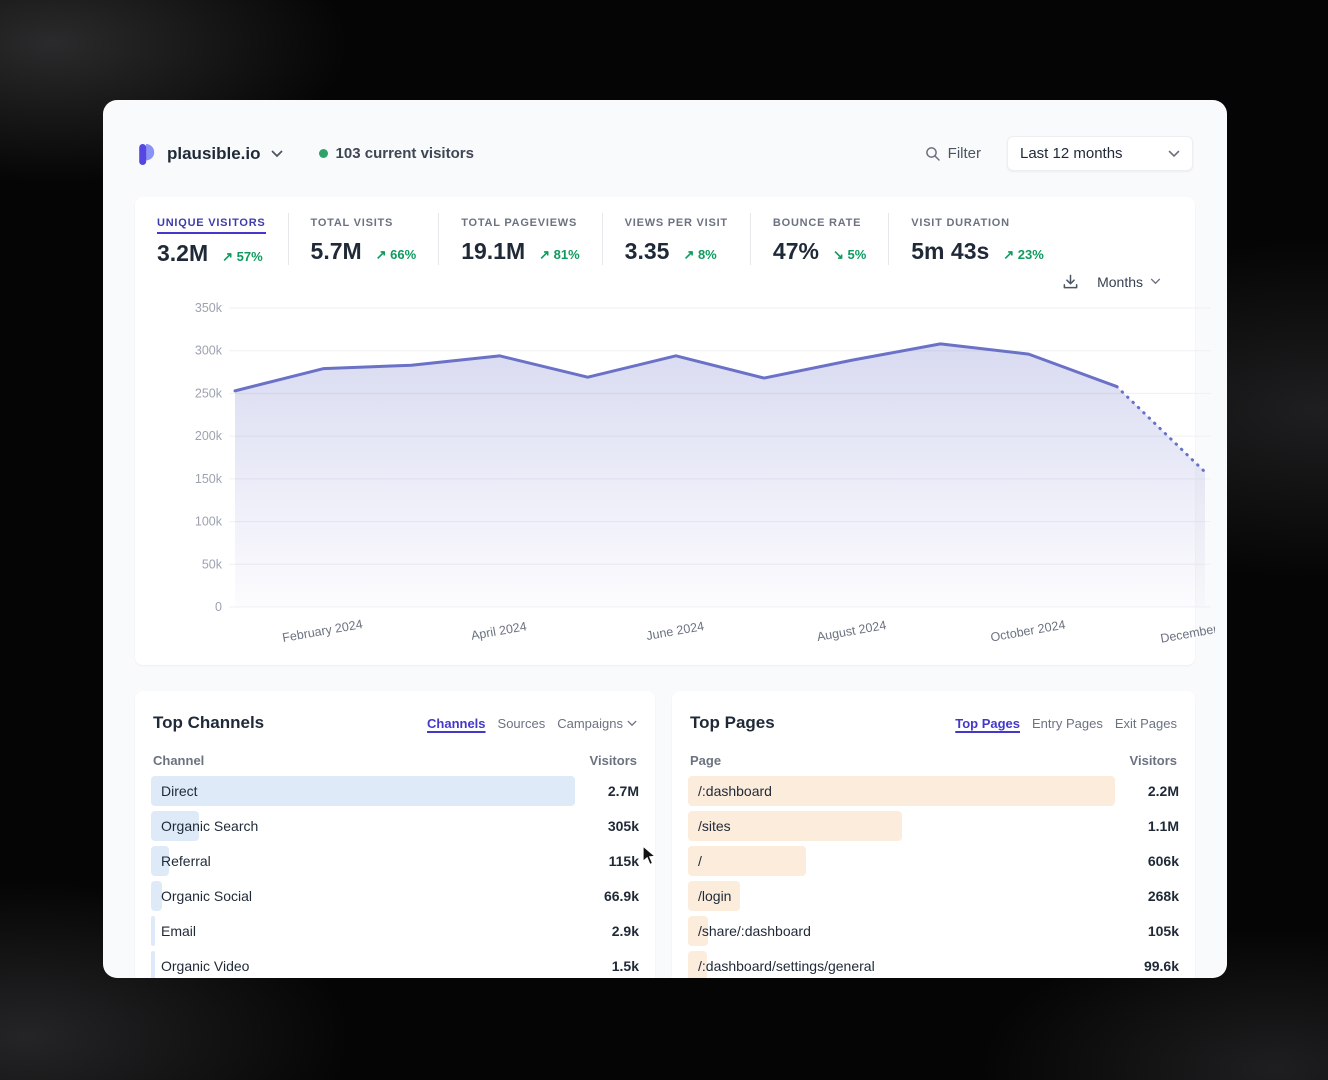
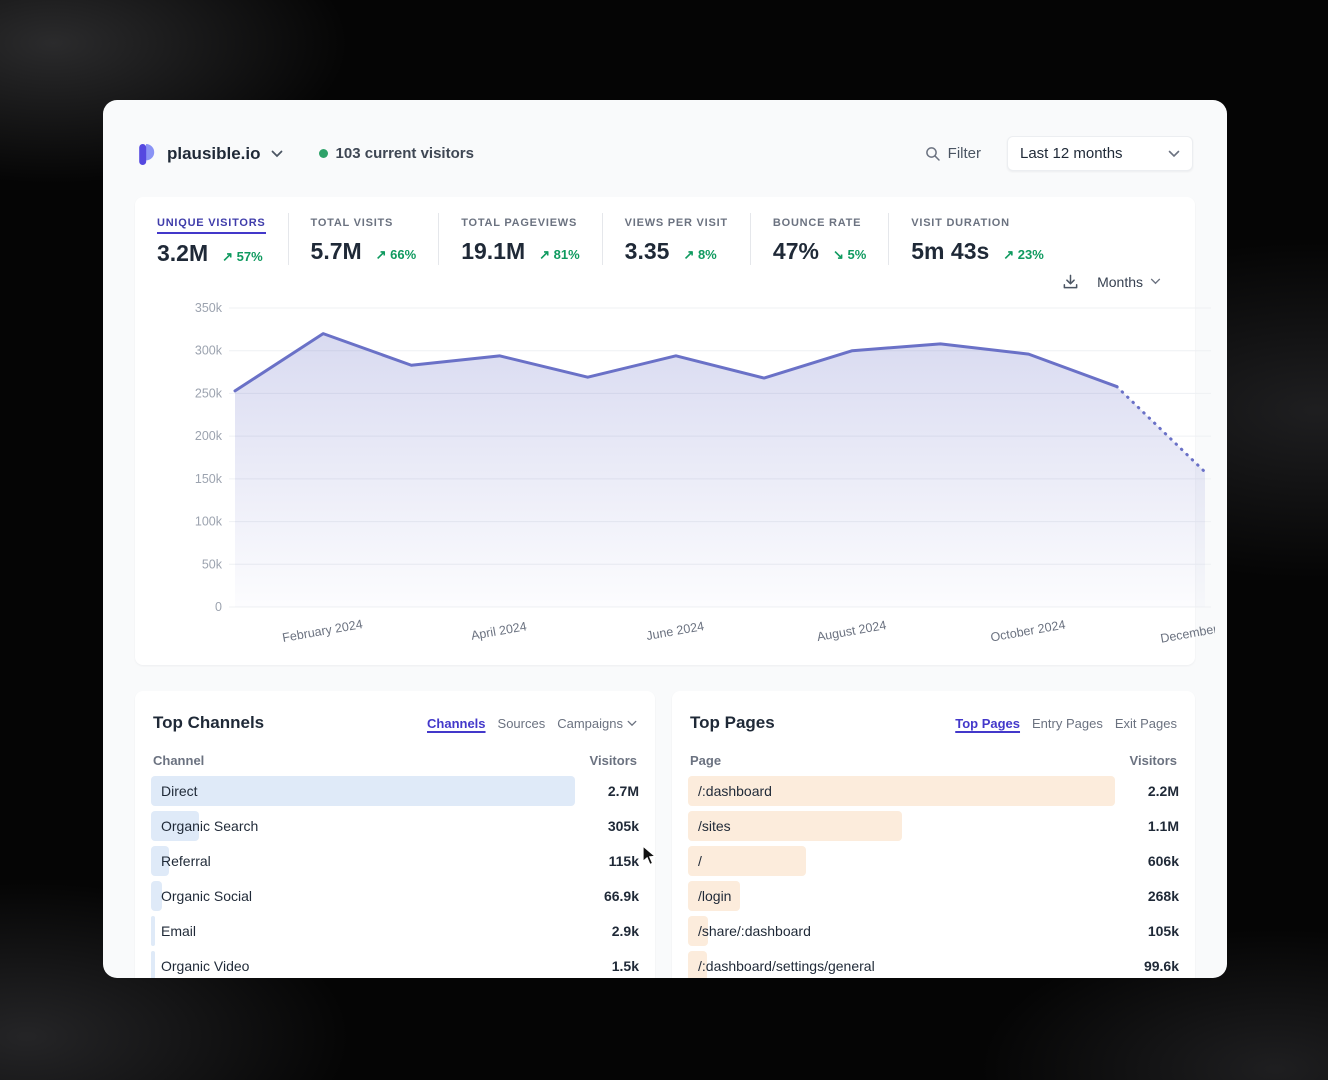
February 2024: 280k -> 320k
August 2024: 290k -> 300k
